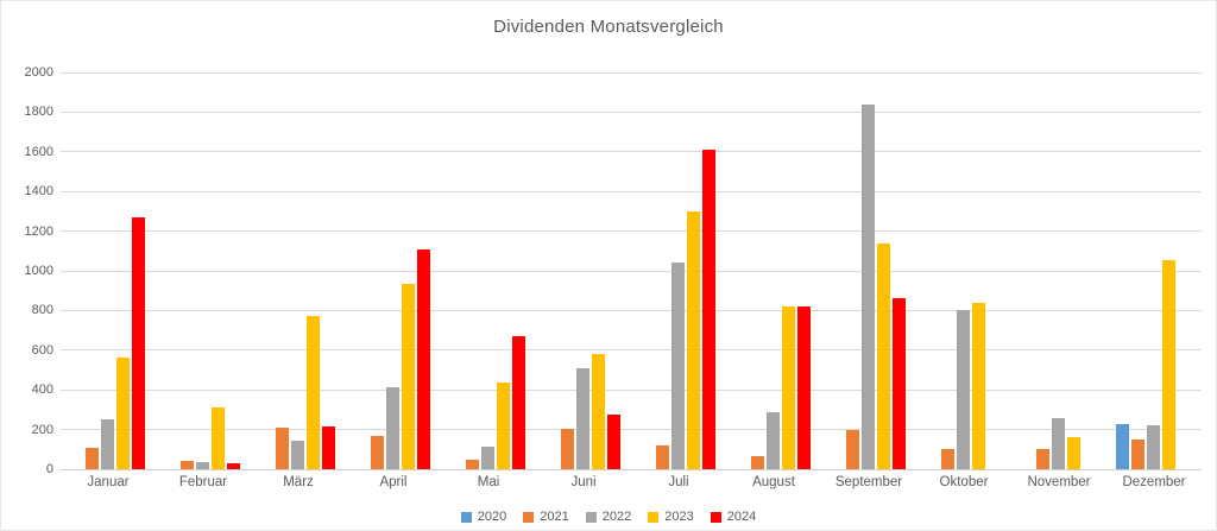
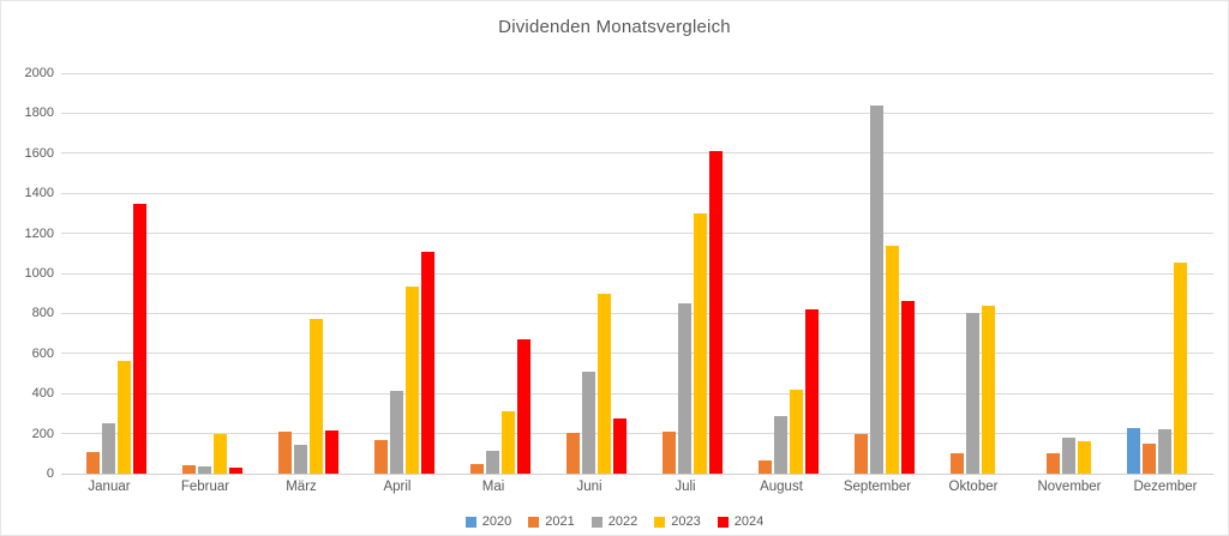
2024/Januar: 1270 -> 1350
2023/Februar: 310 -> 200
2023/Mai: 440 -> 310
2023/Juni: 580 -> 900
2021/Juli: 120 -> 210
2022/Juli: 1040 -> 850
2023/August: 820 -> 420
2022/November: 260 -> 180
